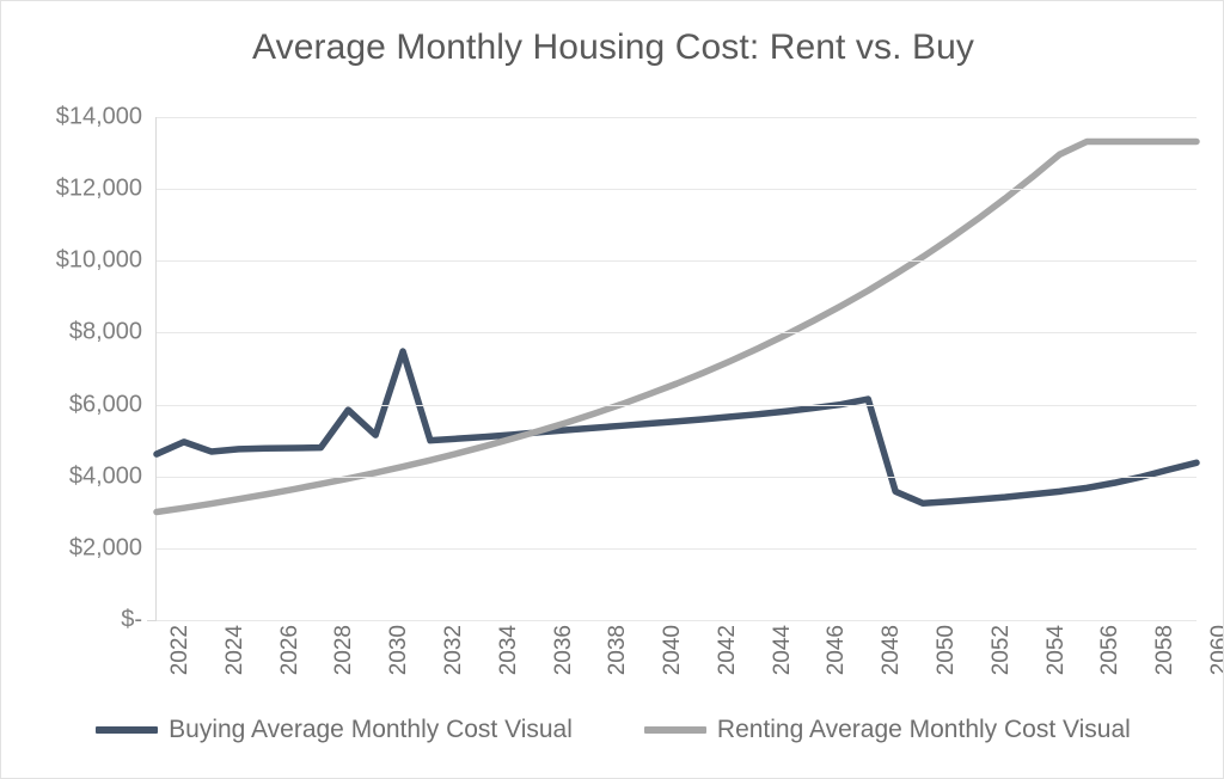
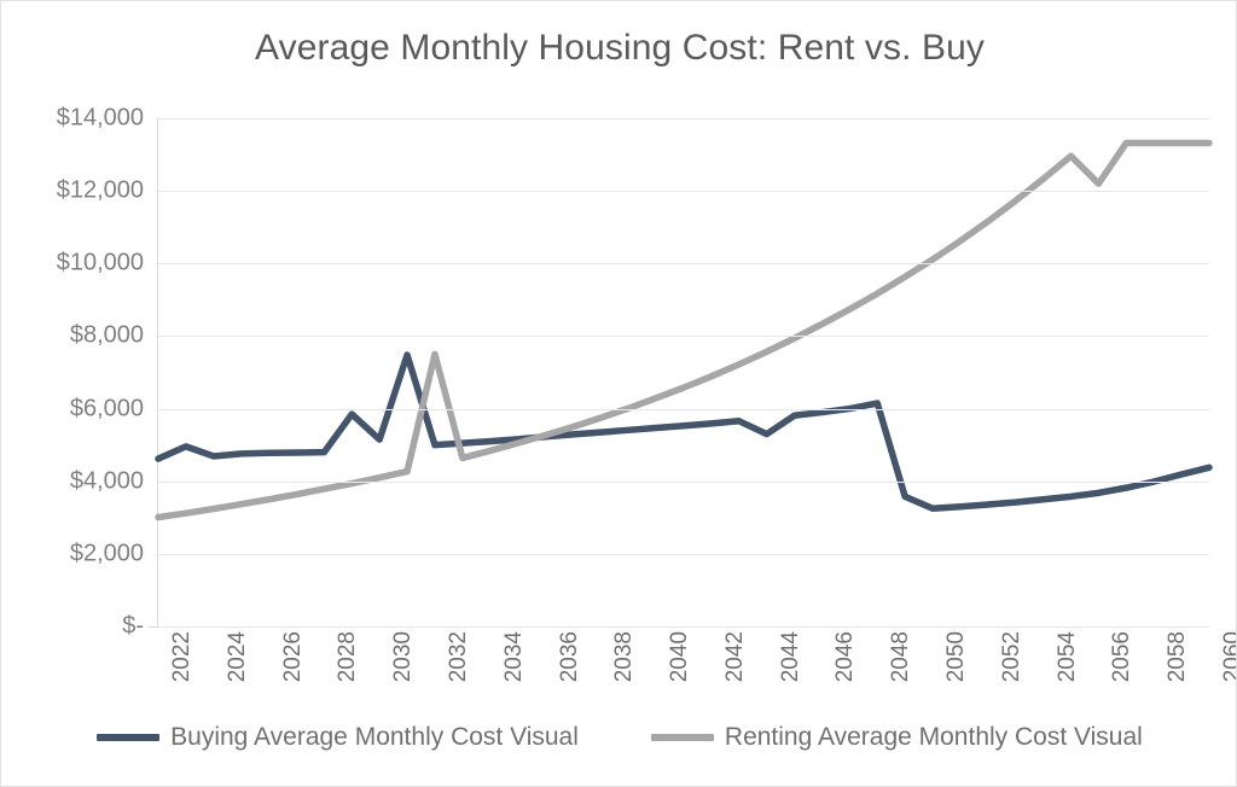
Renting Average Monthly Cost Visual/2032: $4400 -> $7500
Buying Average Monthly Cost Visual/2044: $5700 -> $5300
Renting Average Monthly Cost Visual/2056: $13300 -> $12200
